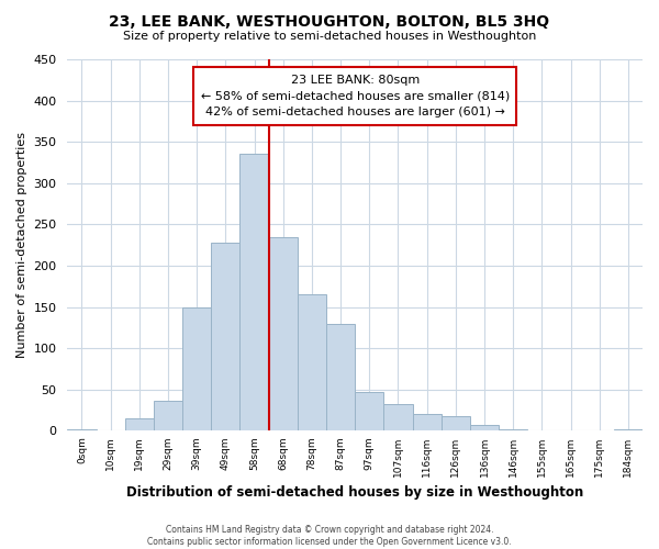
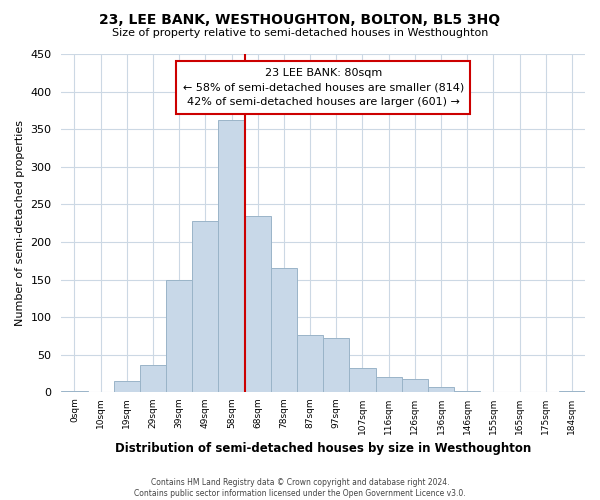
58sqm: 335 -> 362
87sqm: 130 -> 76
97sqm: 47 -> 72
